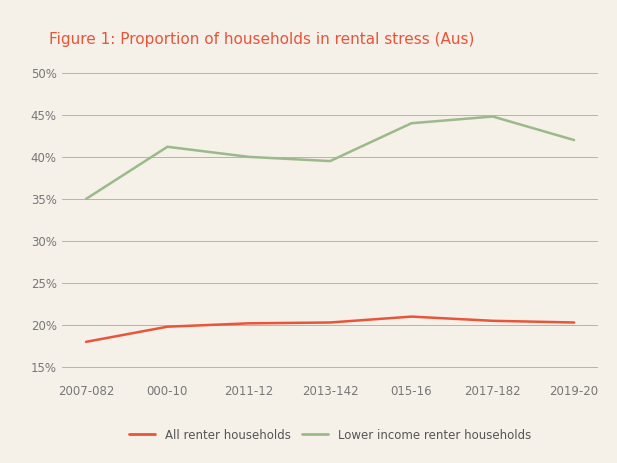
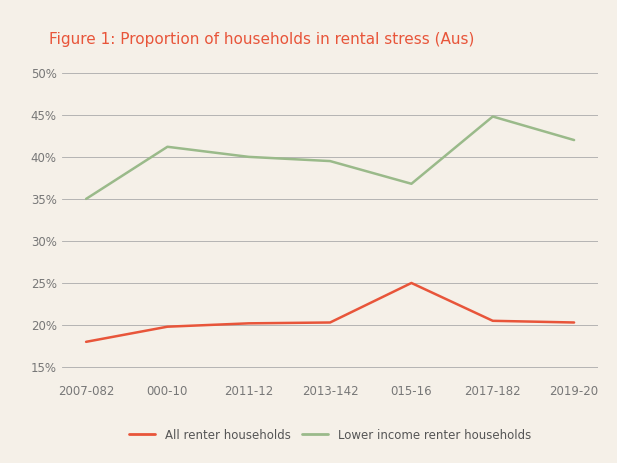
All renter households/015-16: 21.0% -> 25.0%
Lower income renter households/015-16: 44.0% -> 36.8%
